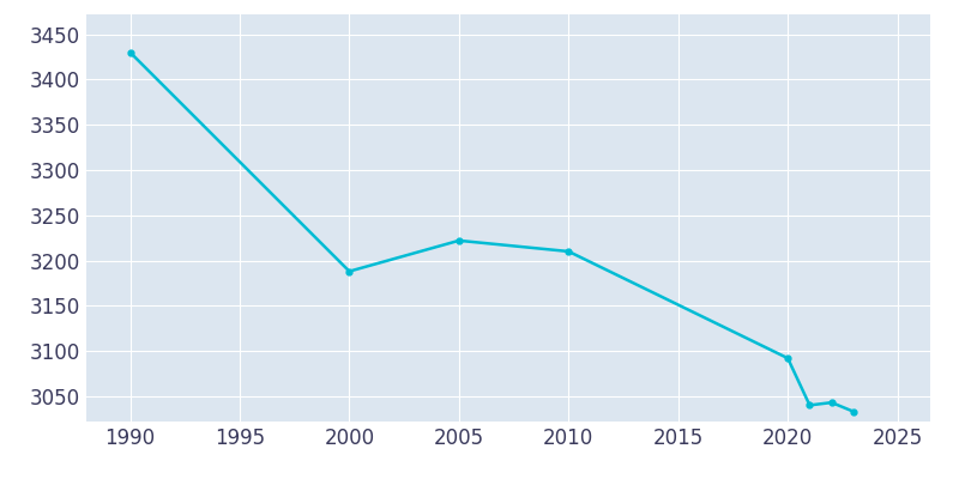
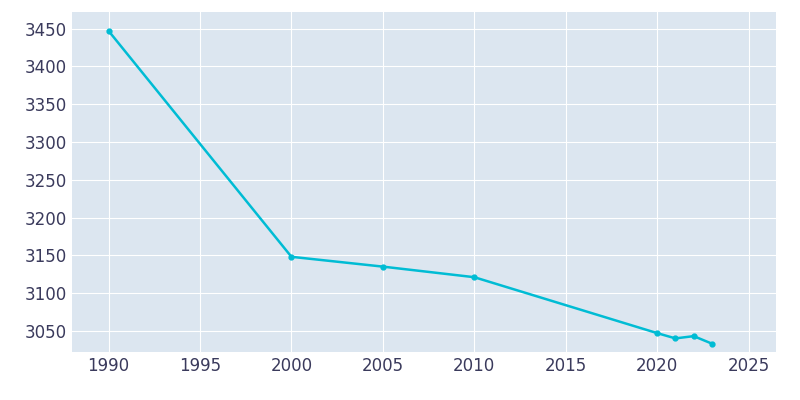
1990: 3430 -> 3447
2000: 3188 -> 3148
2005: 3222 -> 3135
2010: 3210 -> 3121
2020: 3092 -> 3047
